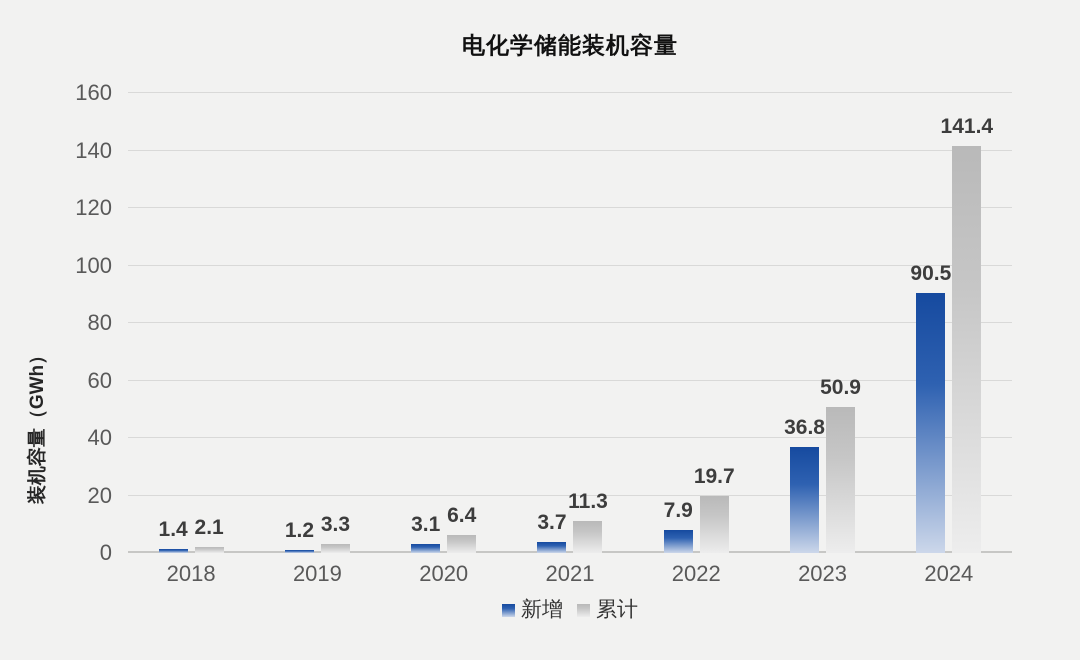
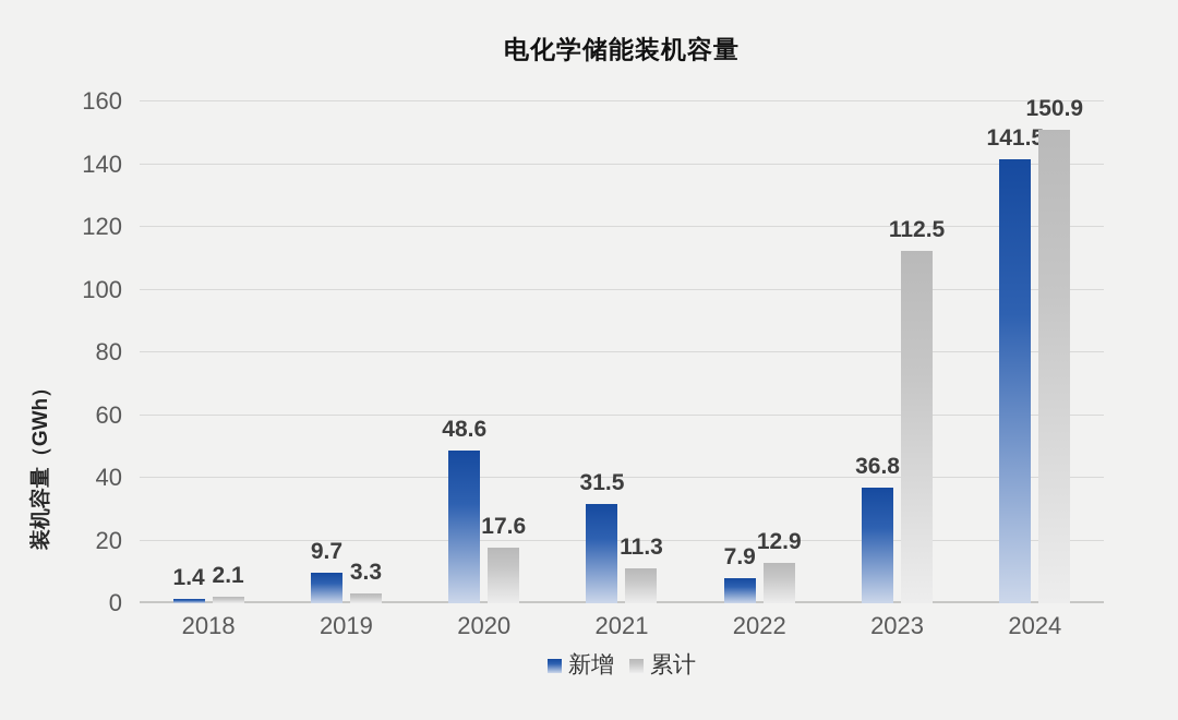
新增/2019: 1.2 -> 9.7
新增/2020: 3.1 -> 48.6
累计/2020: 6.4 -> 17.6
新增/2021: 3.7 -> 31.5
累计/2022: 19.7 -> 12.9
累计/2023: 50.9 -> 112.5
新增/2024: 90.5 -> 141.5
累计/2024: 141.4 -> 150.9
